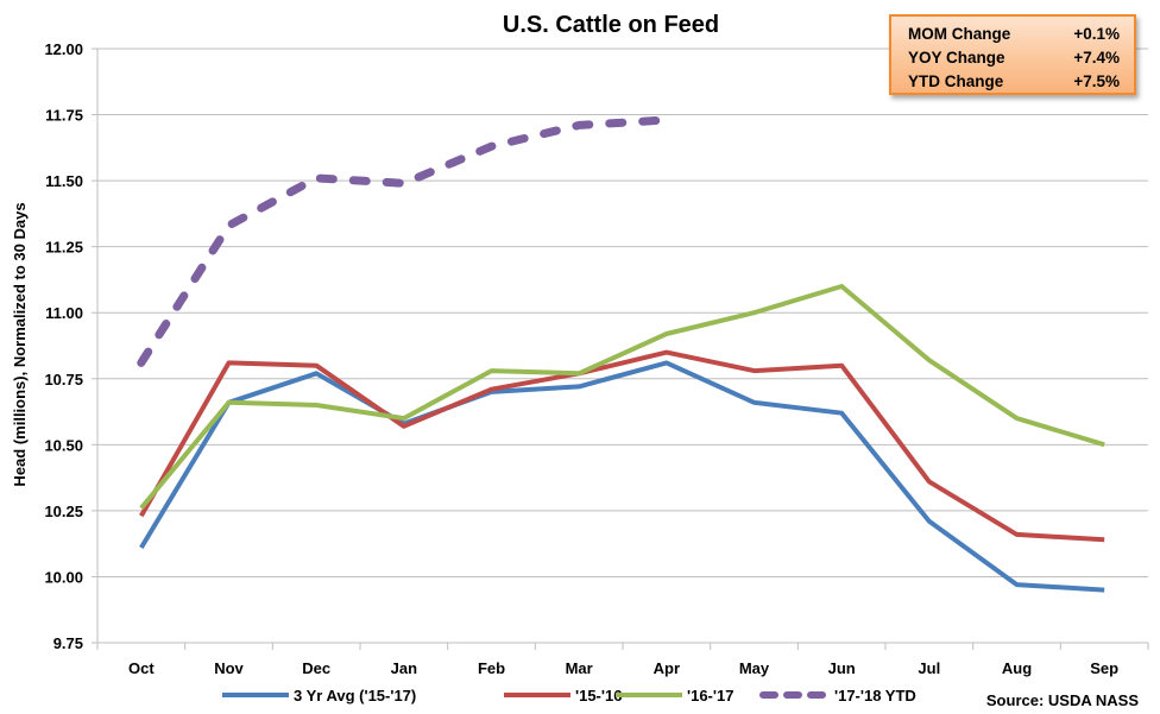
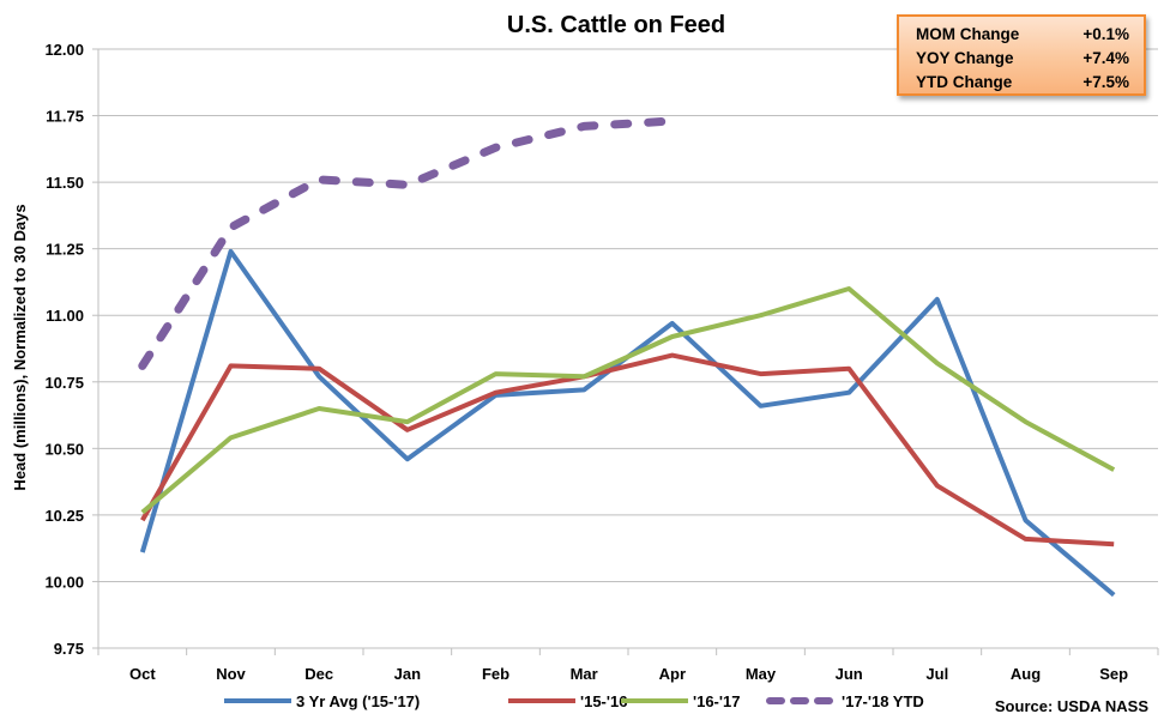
3 Yr Avg ('15-'17)/Nov: 10.66 -> 11.24
'16-'17/Nov: 10.66 -> 10.54
3 Yr Avg ('15-'17)/Jan: 10.58 -> 10.46
3 Yr Avg ('15-'17)/Apr: 10.81 -> 10.97
3 Yr Avg ('15-'17)/Jun: 10.62 -> 10.71
3 Yr Avg ('15-'17)/Jul: 10.21 -> 11.06
3 Yr Avg ('15-'17)/Aug: 9.97 -> 10.23
'16-'17/Sep: 10.50 -> 10.42
